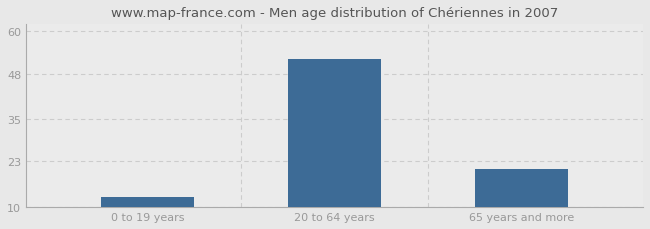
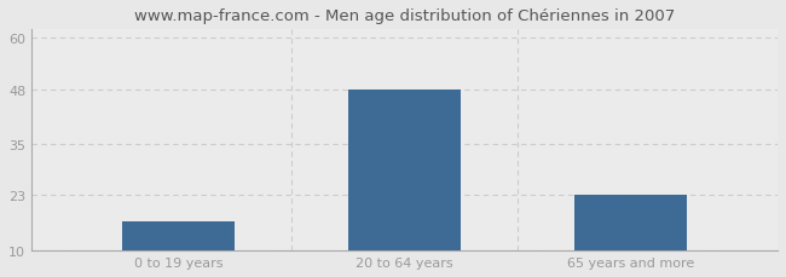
0 to 19 years: 13 -> 17
20 to 64 years: 52 -> 48
65 years and more: 21 -> 23
